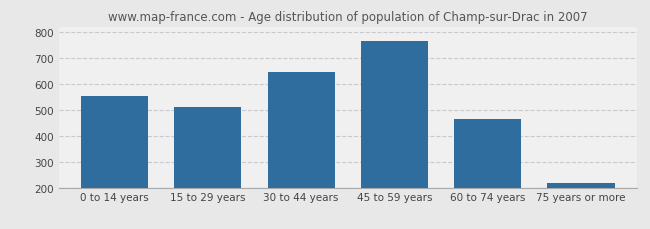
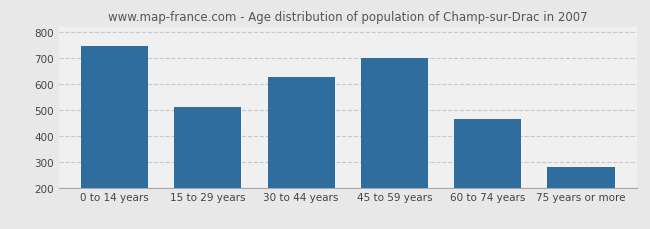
0 to 14 years: 554 -> 745
30 to 44 years: 645 -> 625
45 to 59 years: 763 -> 700
75 years or more: 217 -> 280
